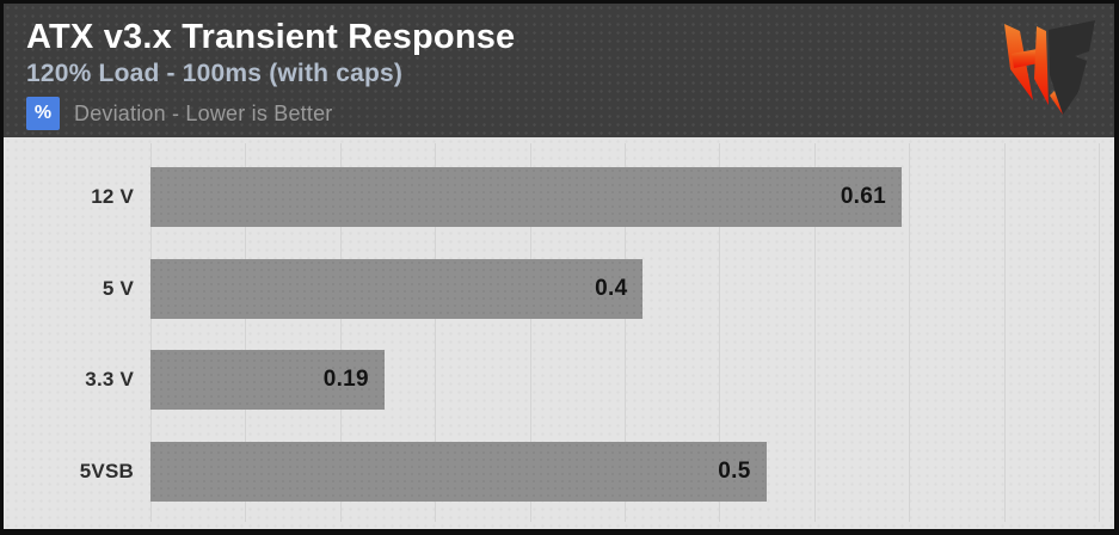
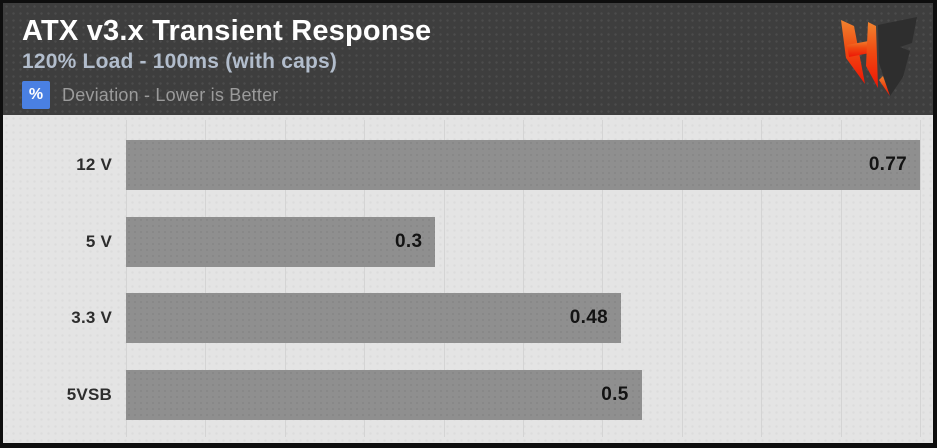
12 V: 0.61 -> 0.77
5 V: 0.4 -> 0.3
3.3 V: 0.19 -> 0.48
